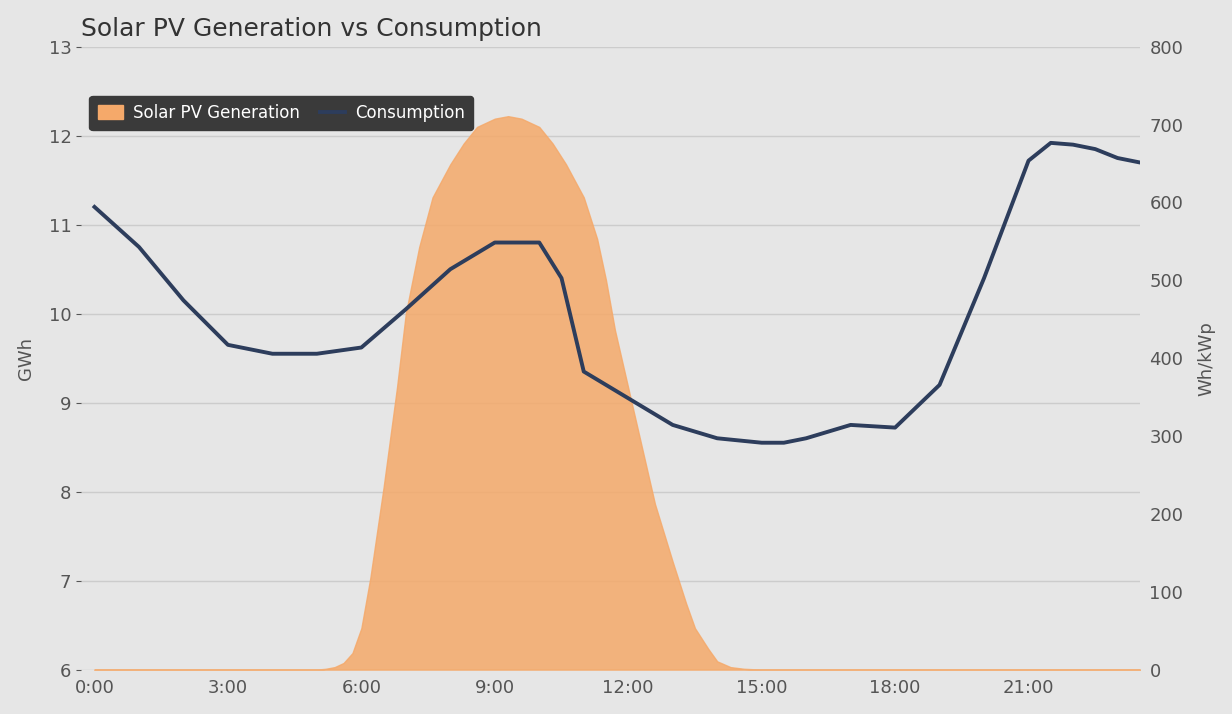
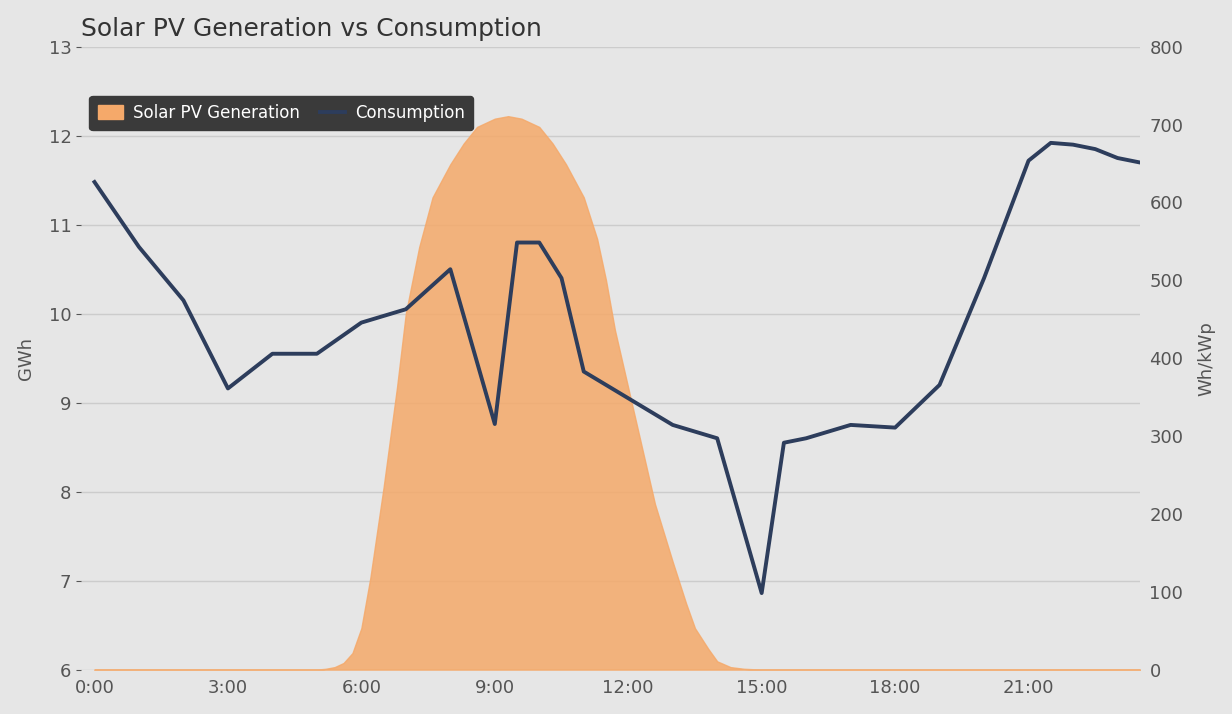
Consumption/0:00: 11.20 -> 11.48
Consumption/3:00: 9.65 -> 9.16
Consumption/6:00: 9.62 -> 9.90
Consumption/9:00: 10.80 -> 8.76
Consumption/15:00: 8.55 -> 6.86
